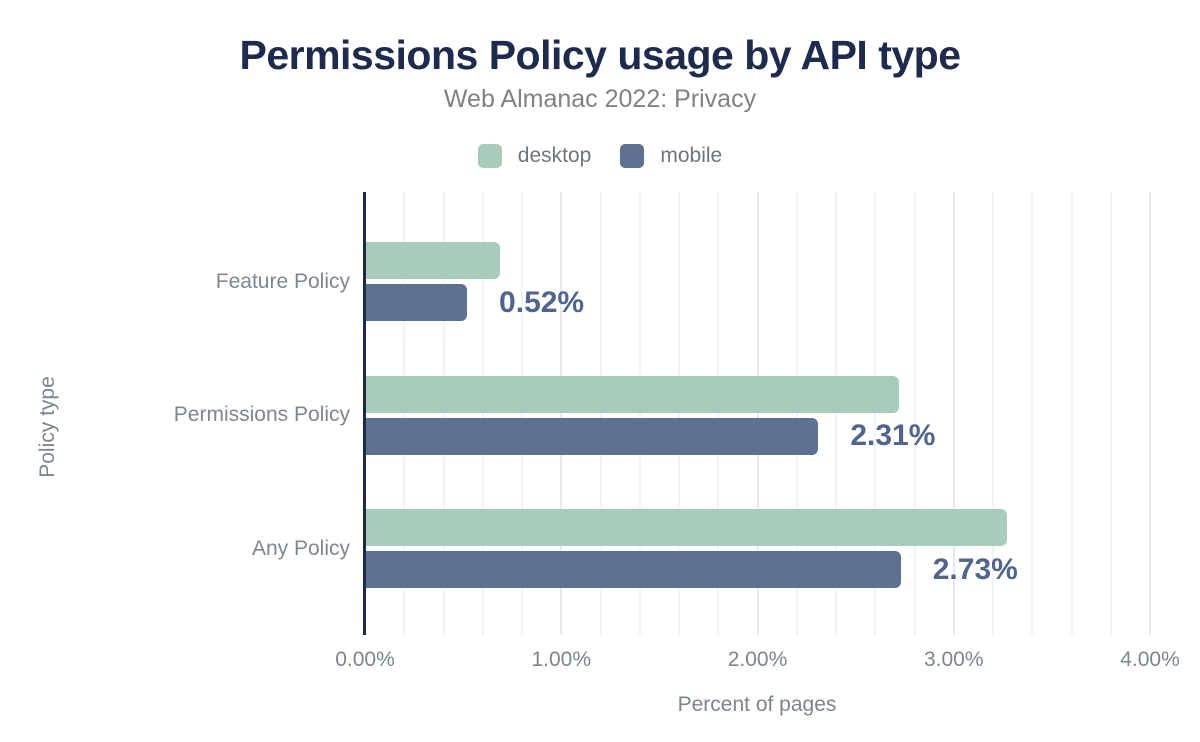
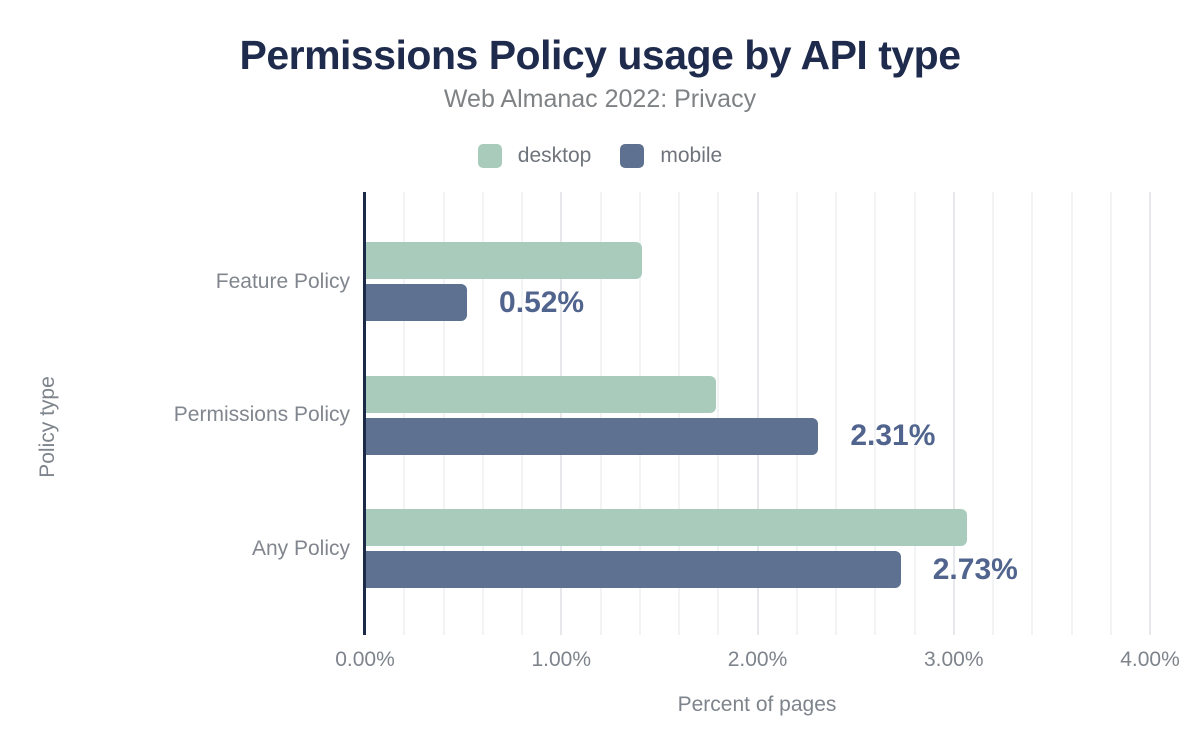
desktop/Feature Policy: 0.69% -> 1.41%
desktop/Permissions Policy: 2.72% -> 1.79%
desktop/Any Policy: 3.27% -> 3.07%
